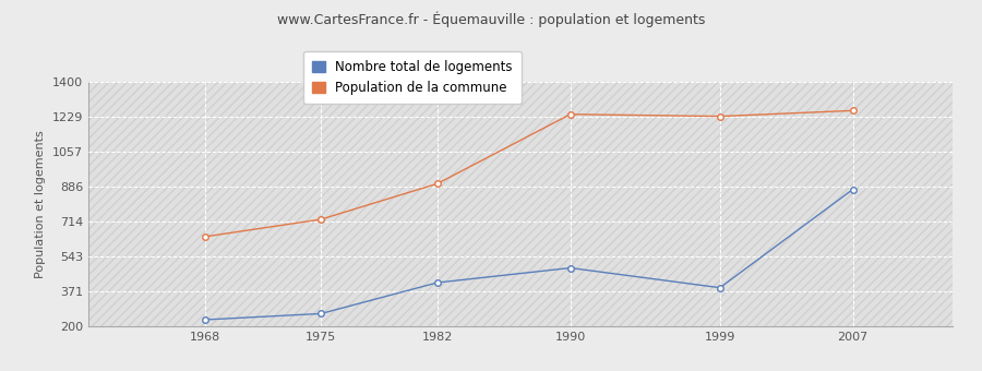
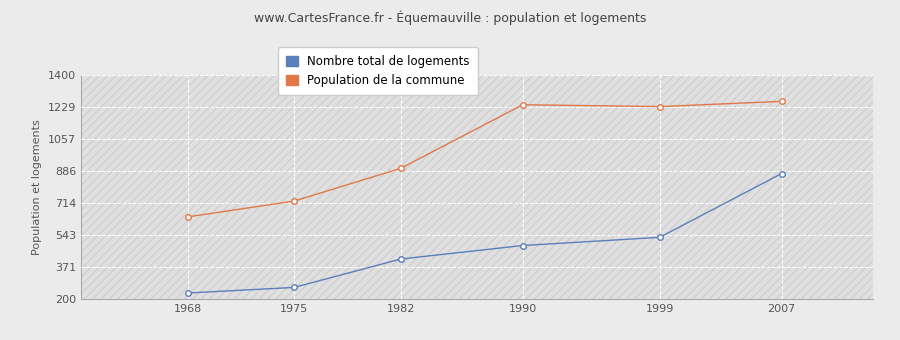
Nombre total de logements/1999: 390 -> 530
